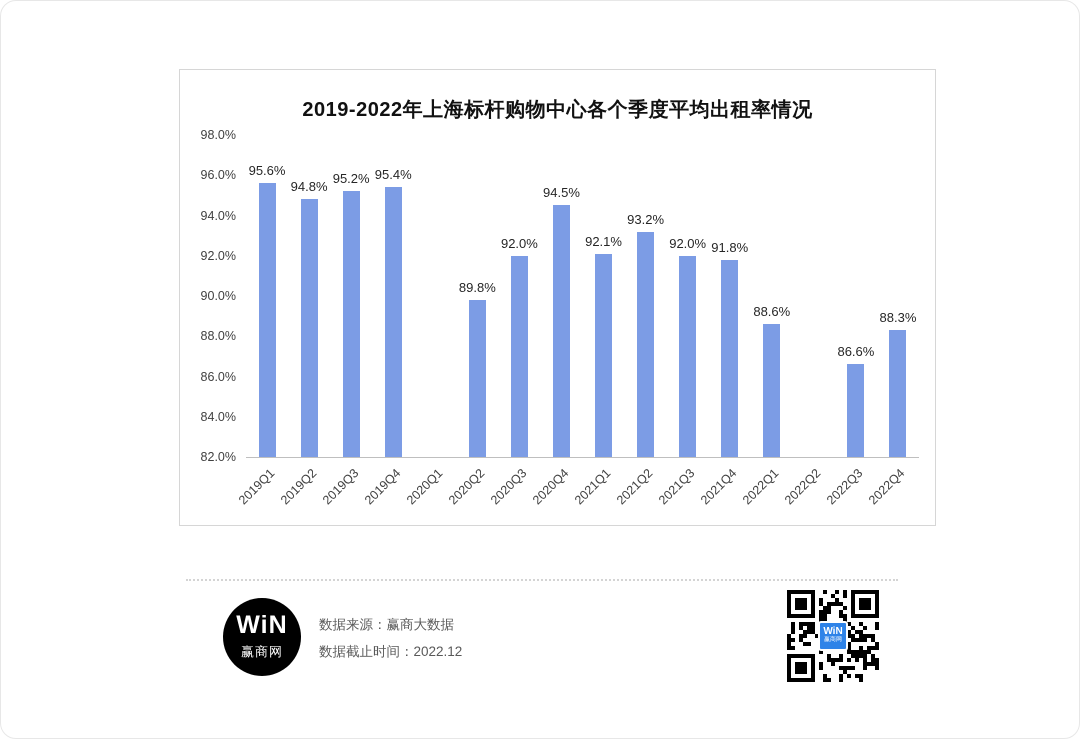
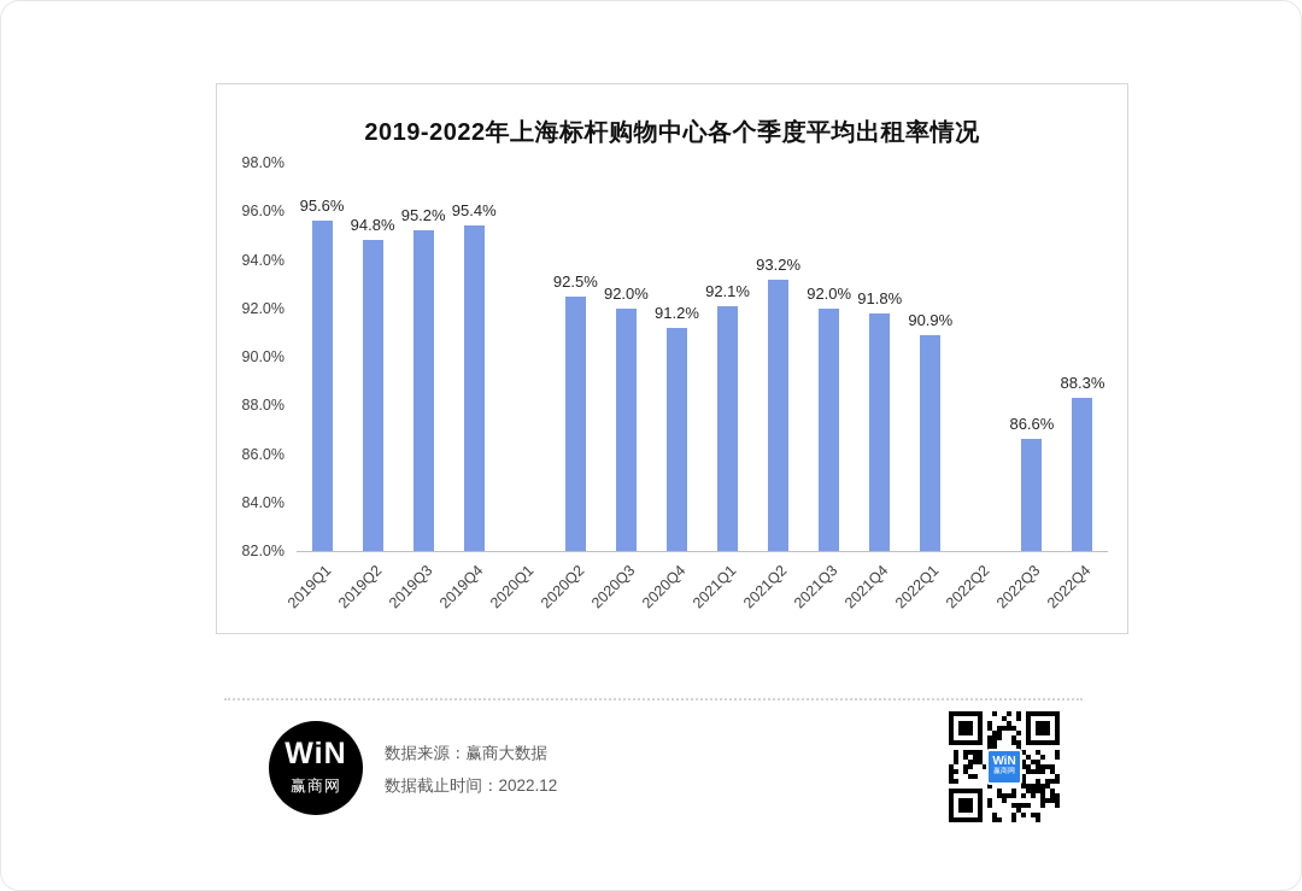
2020Q2: 89.8% -> 92.5%
2020Q4: 94.5% -> 91.2%
2022Q1: 88.6% -> 90.9%
